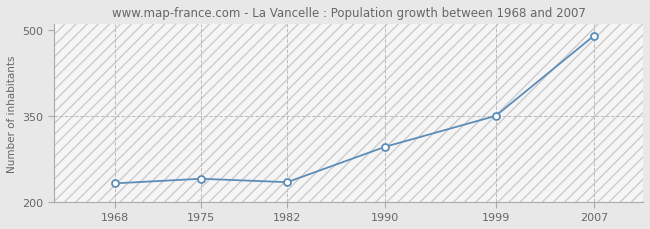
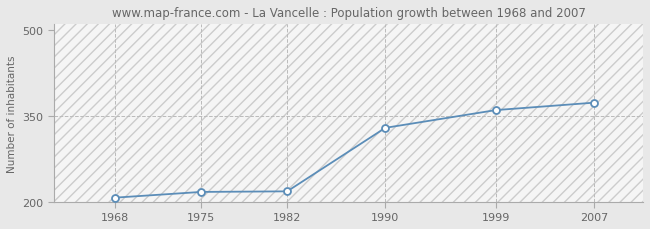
1968: 232 -> 207
1975: 240 -> 217
1982: 234 -> 218
1990: 296 -> 329
1999: 350 -> 360
2007: 490 -> 373
